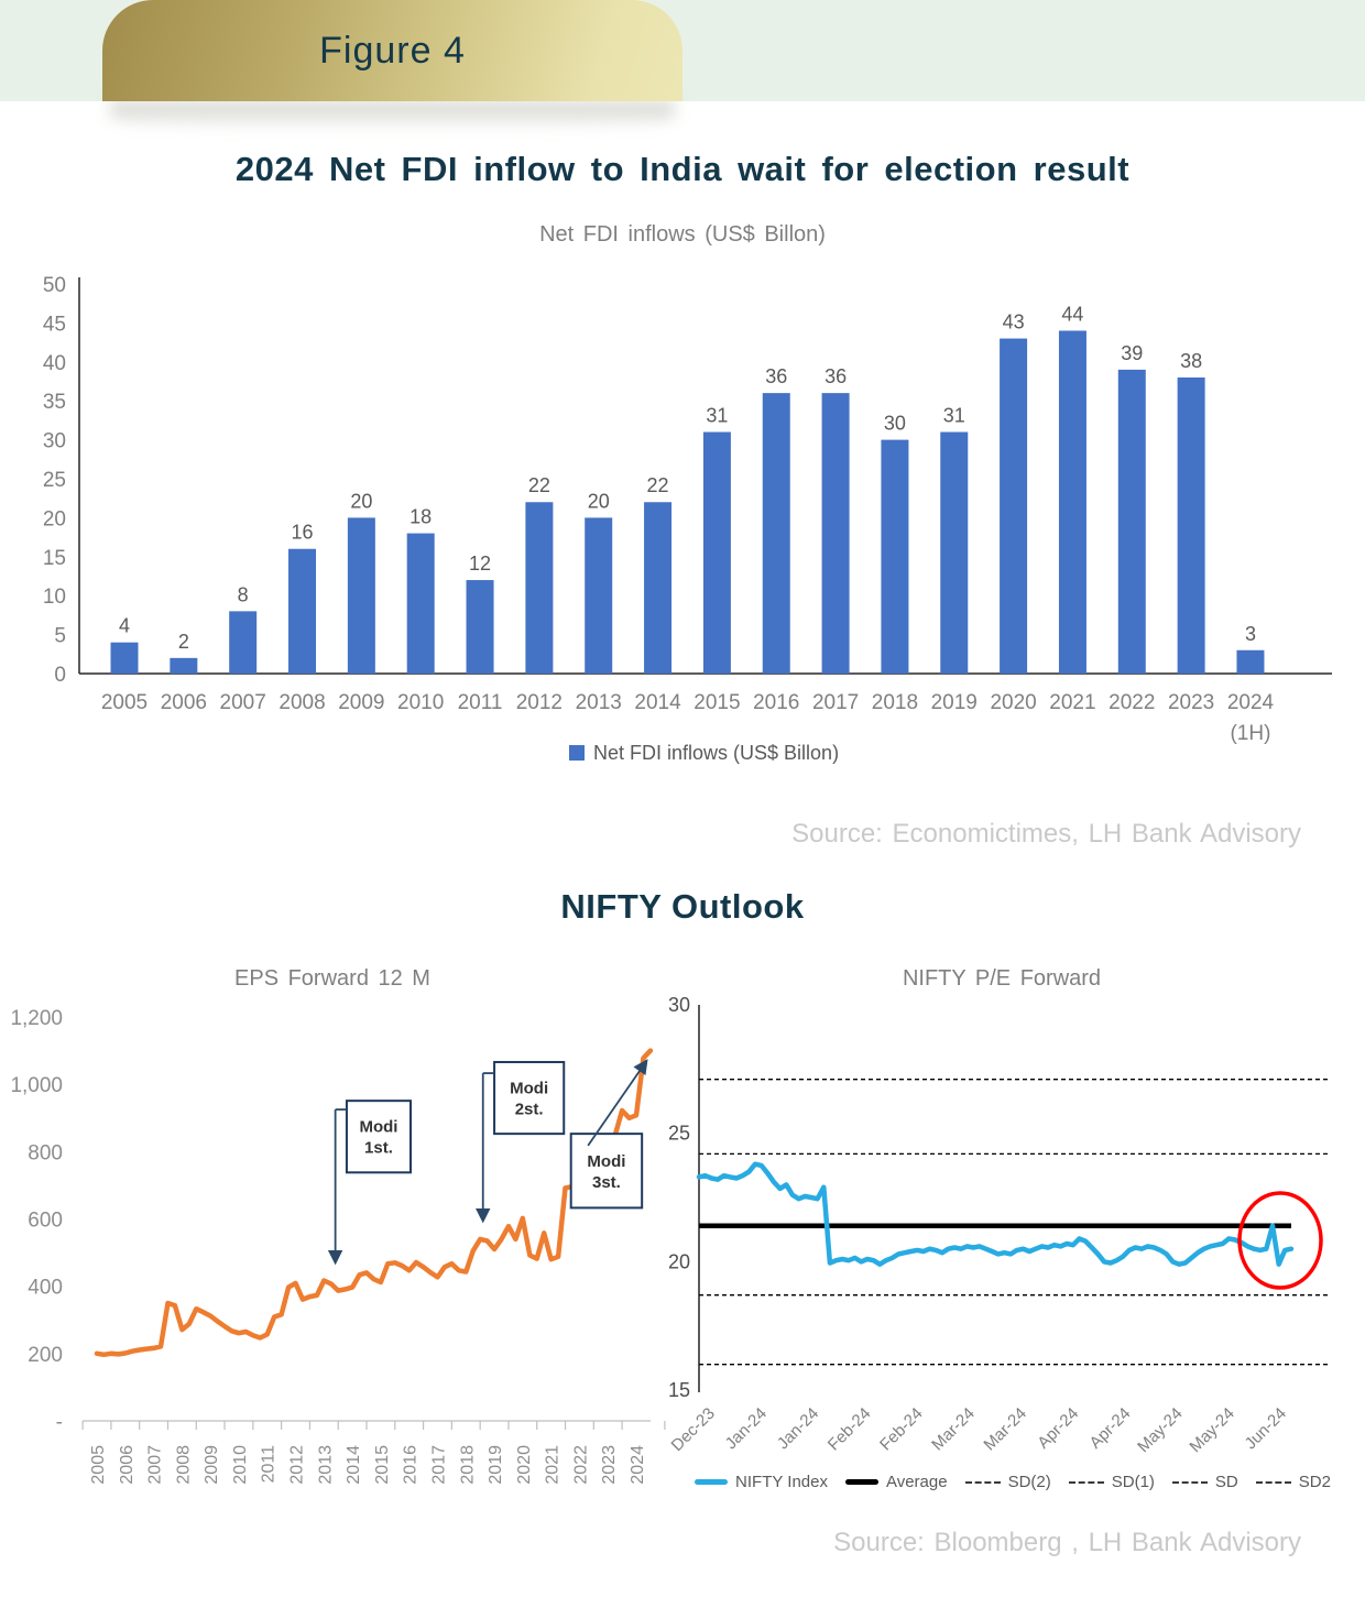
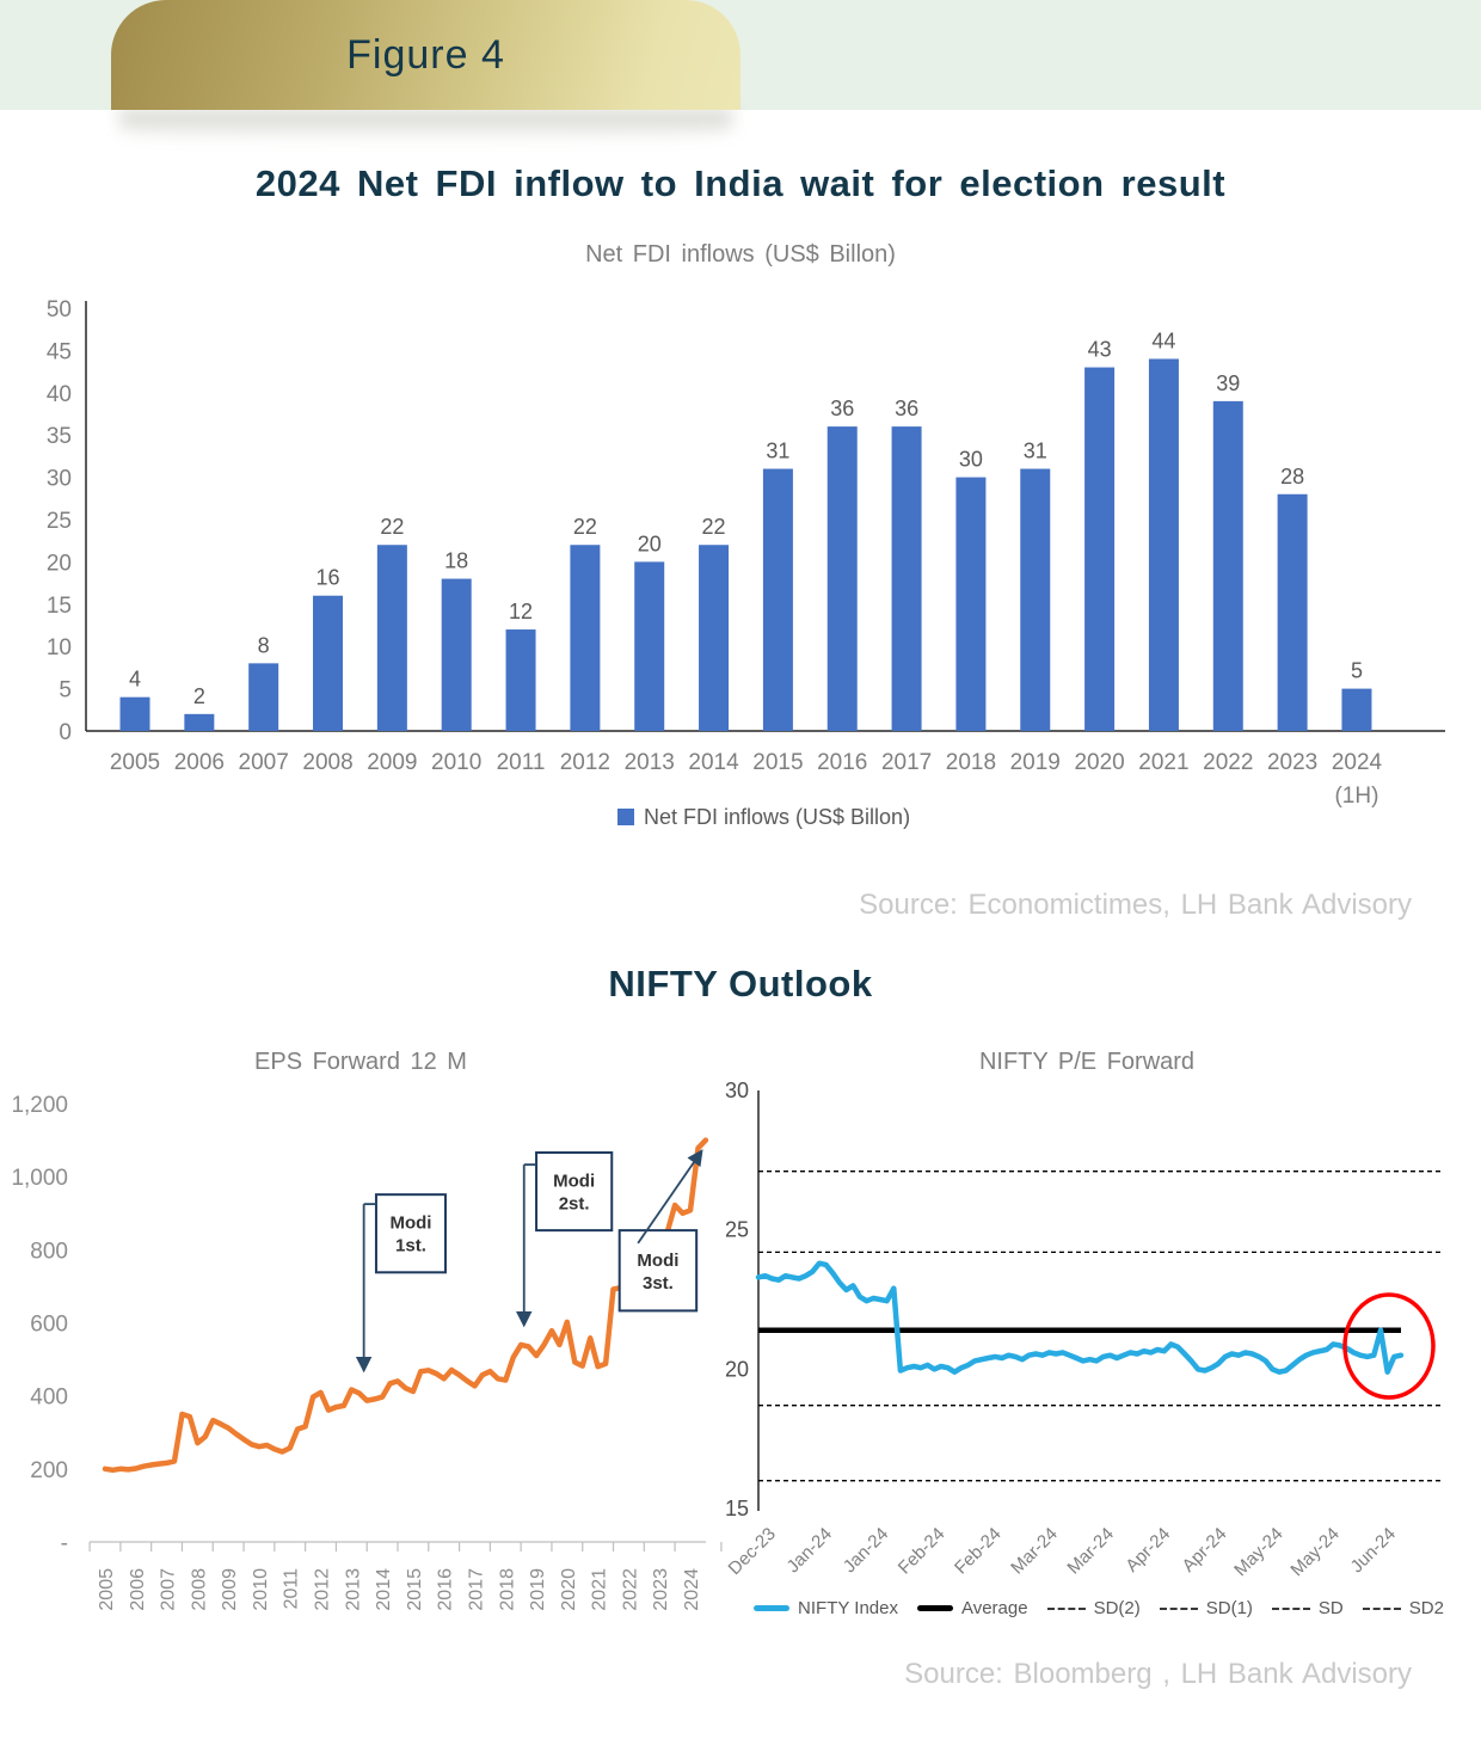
Net FDI inflows (US$ Billon)/2009: 20 -> 22
Net FDI inflows (US$ Billon)/2023: 38 -> 28
Net FDI inflows (US$ Billon)/2024: 3 -> 5
